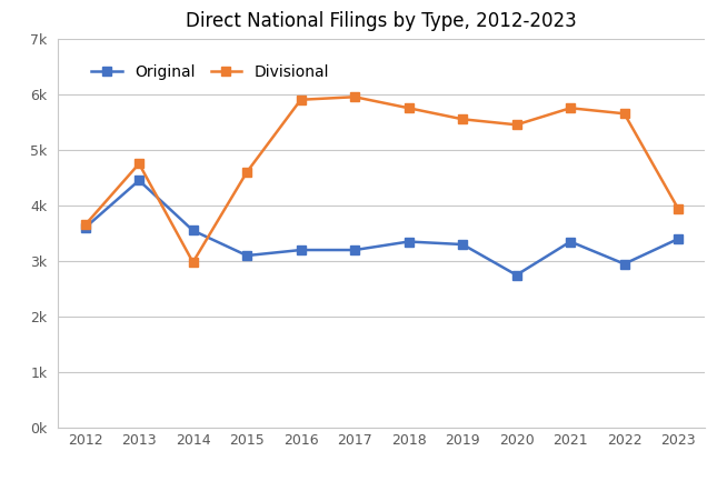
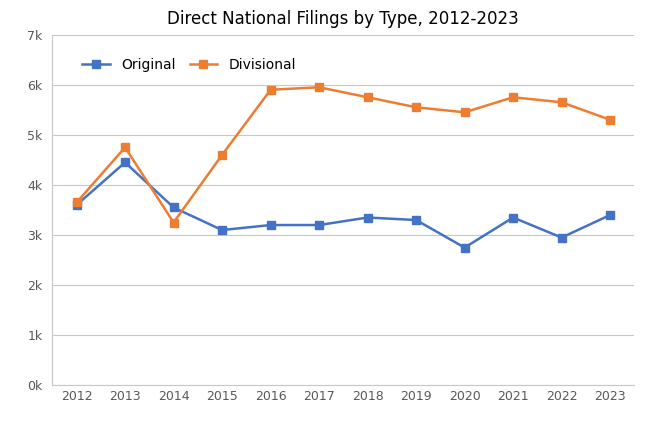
Divisional/2014: 2.98k -> 3.25k
Divisional/2023: 3.94k -> 5.30k
